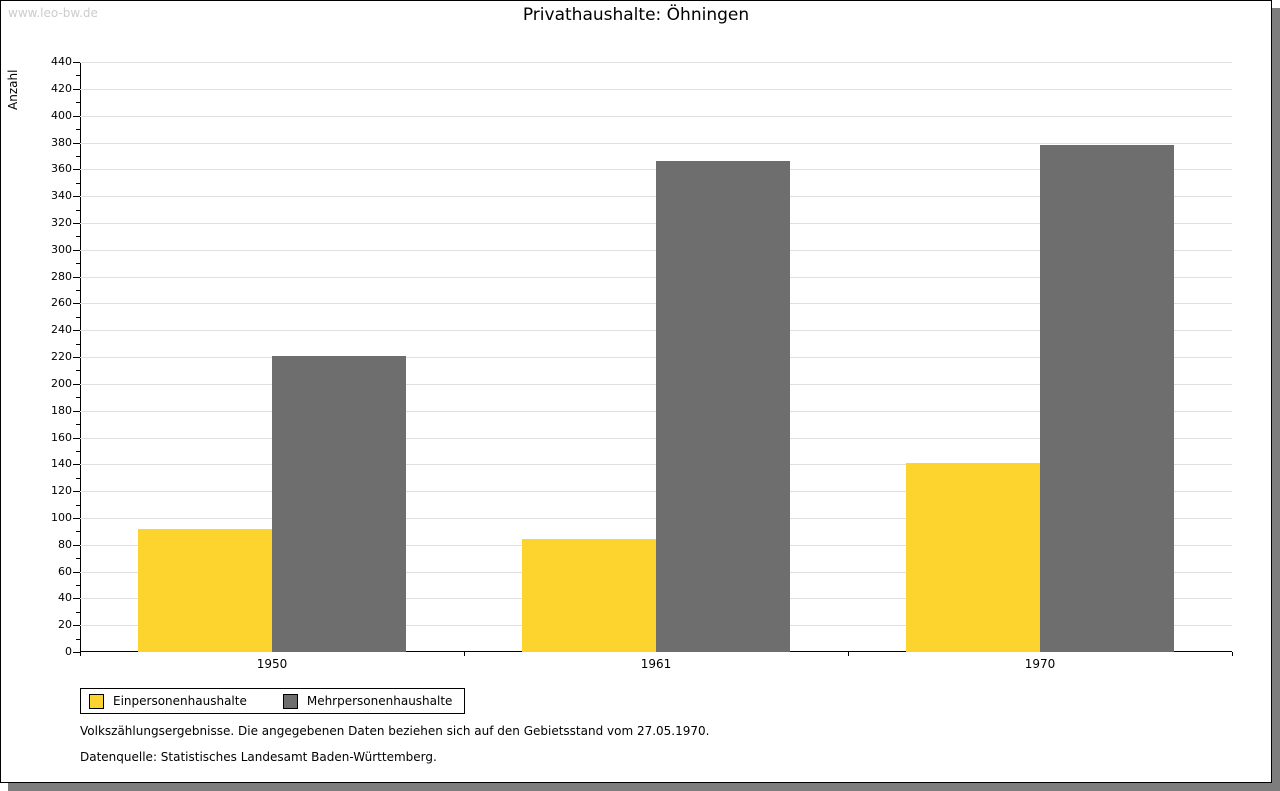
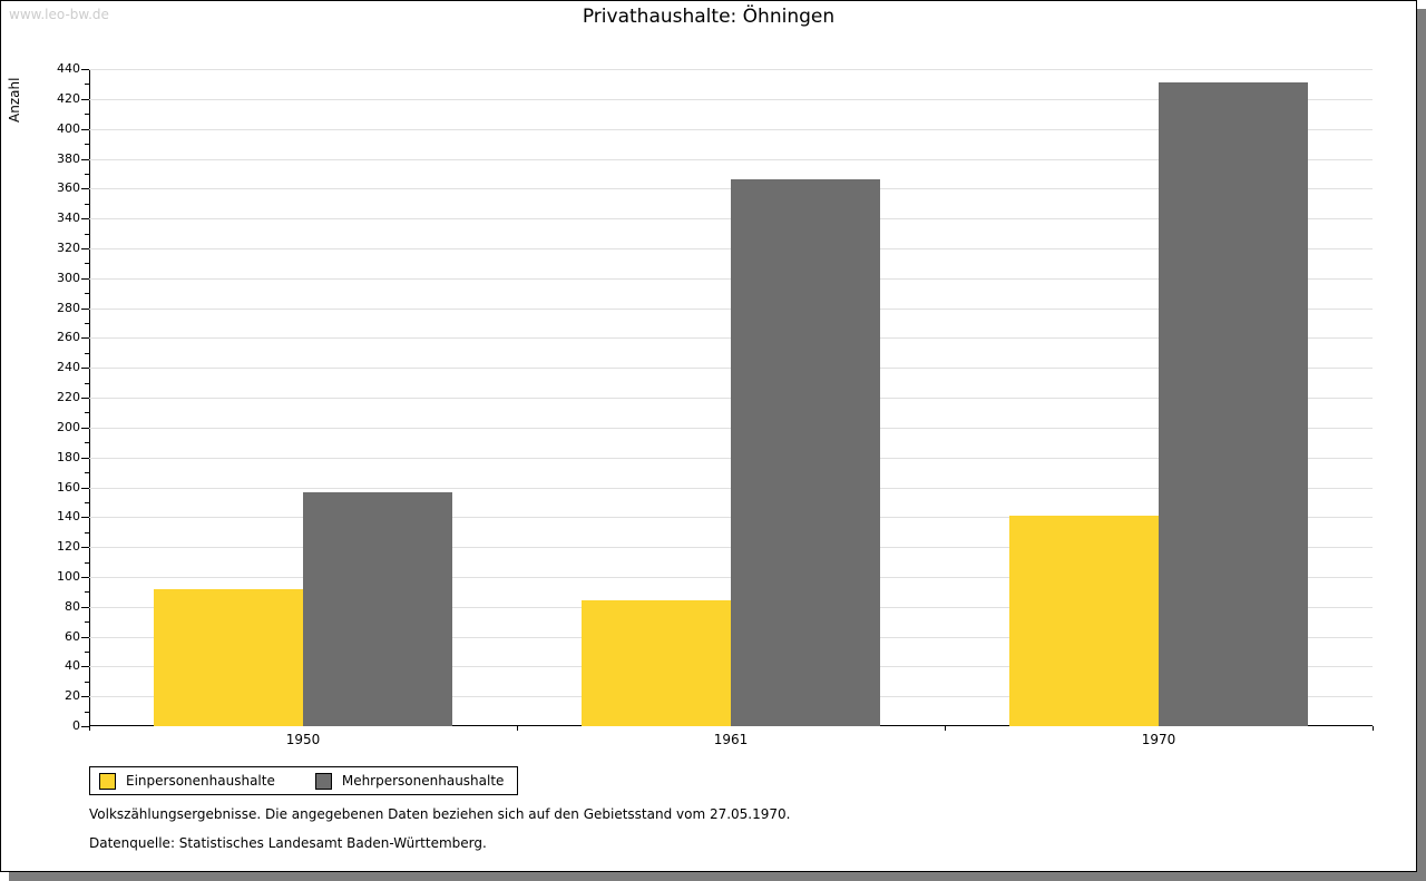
Mehrpersonenhaushalte/1950: 221 -> 157
Mehrpersonenhaushalte/1970: 378 -> 431
